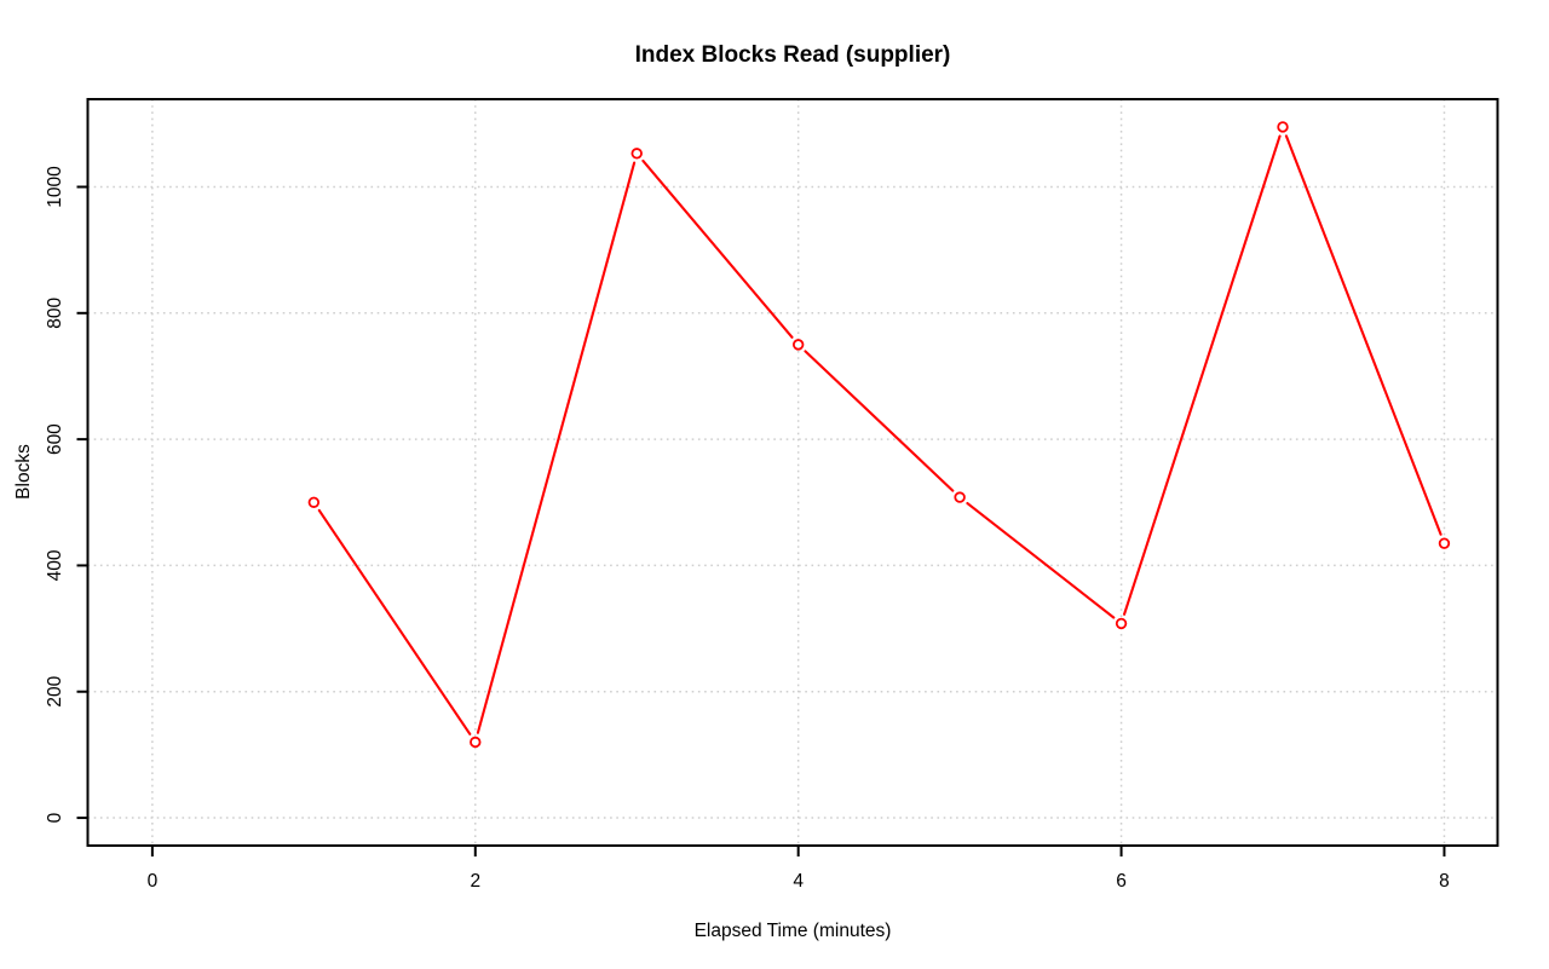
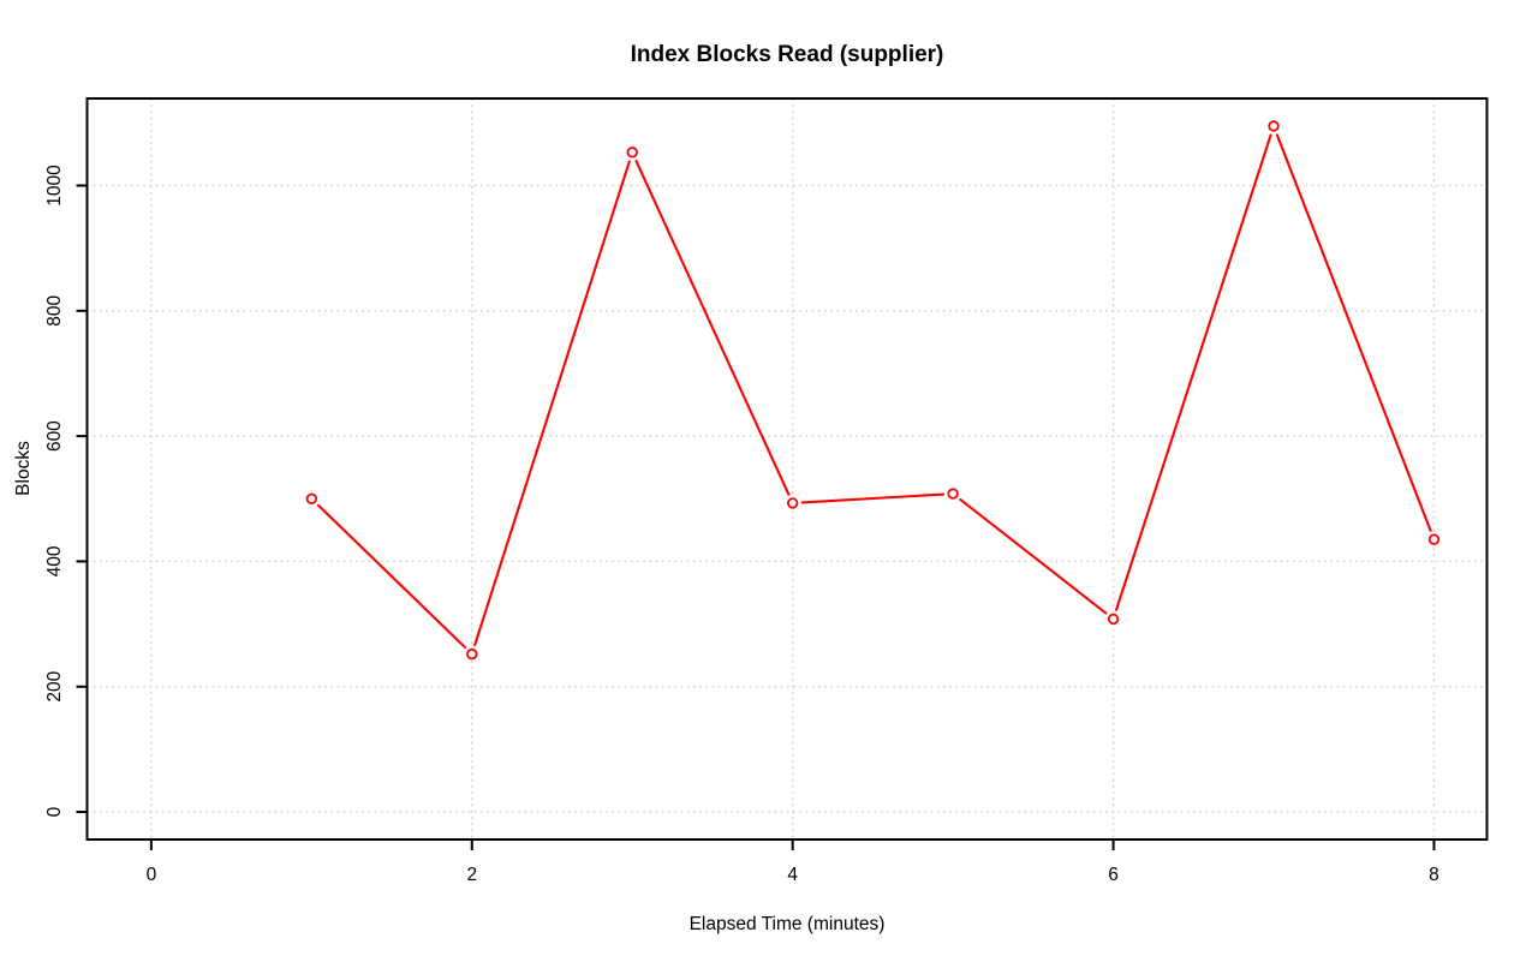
2: 120 -> 250
4: 750 -> 490
